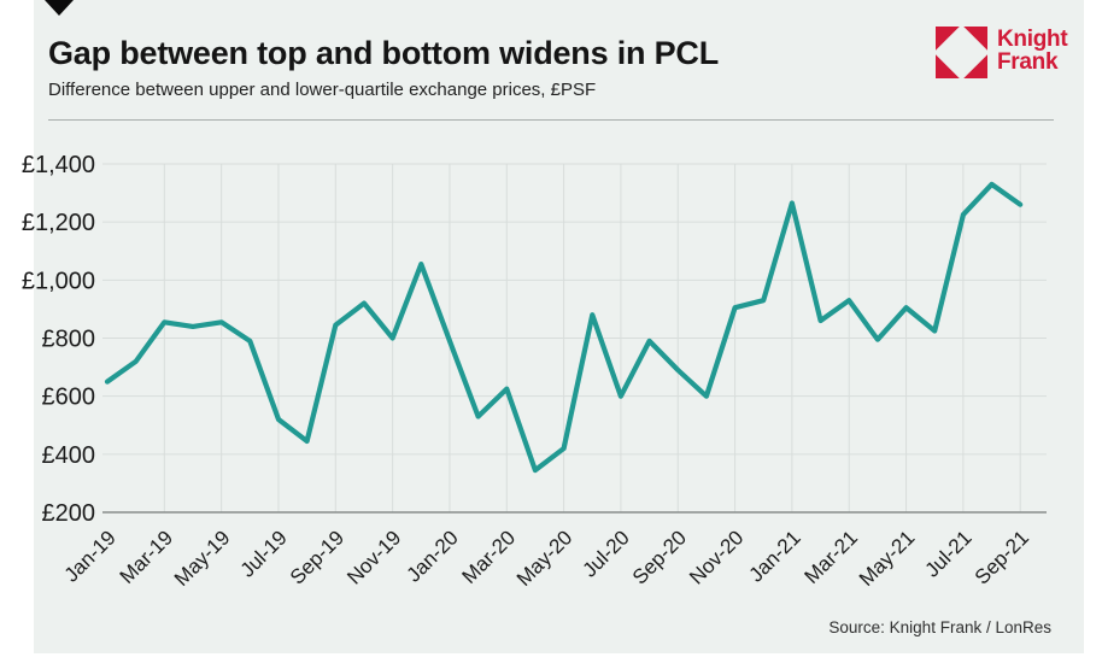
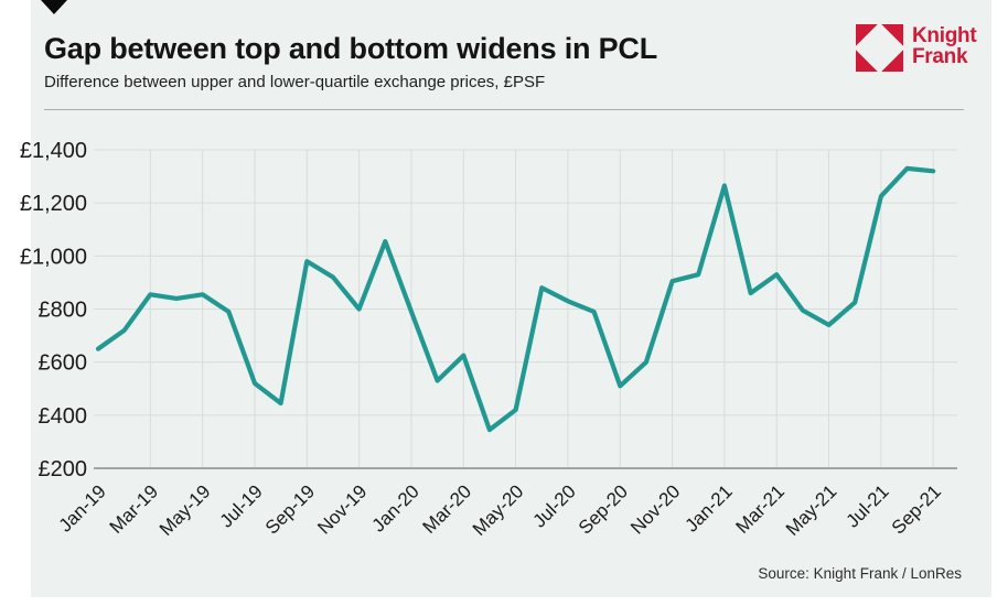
Sep-19: £840 -> £980
Jul-20: £600 -> £830
Sep-20: £690 -> £510
May-21: £900 -> £740
Sep-21: £1260 -> £1320
